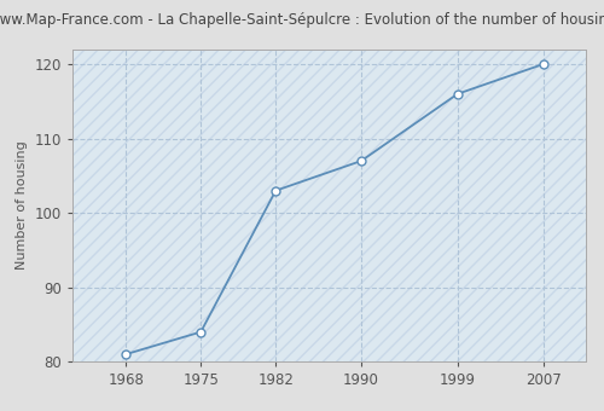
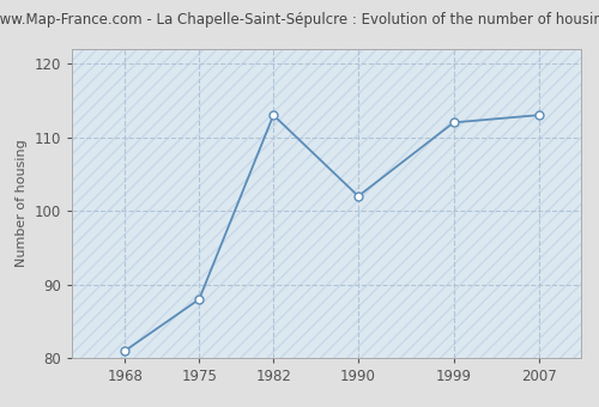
1975: 84 -> 88
1982: 103 -> 113
1990: 107 -> 102
1999: 116 -> 112
2007: 120 -> 113
